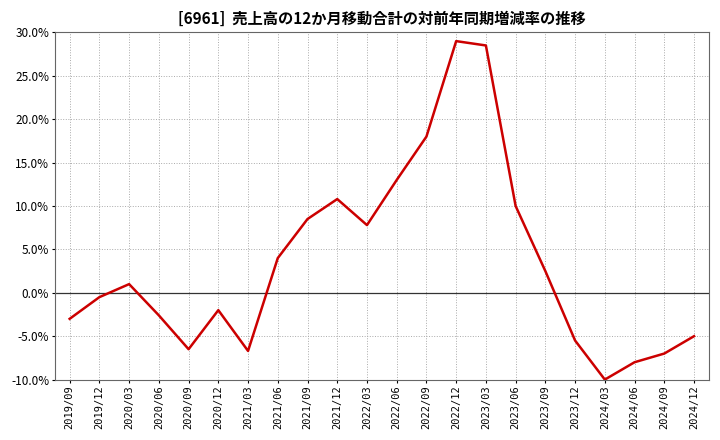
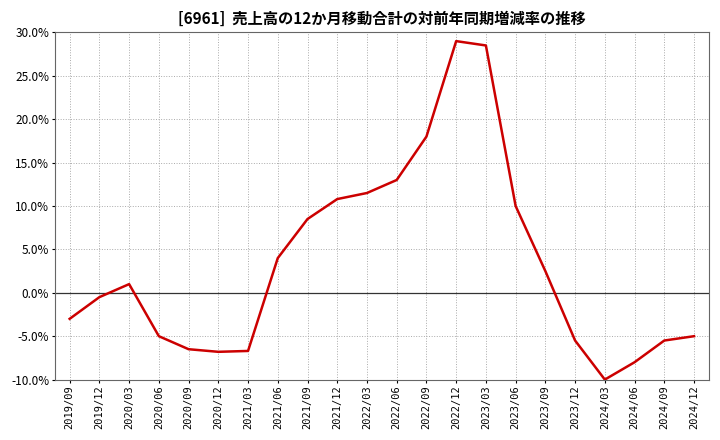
2020/06: -2.6% -> -5.0%
2020/12: -2.0% -> -6.8%
2022/03: 7.8% -> 11.5%
2024/09: -7.0% -> -5.5%
